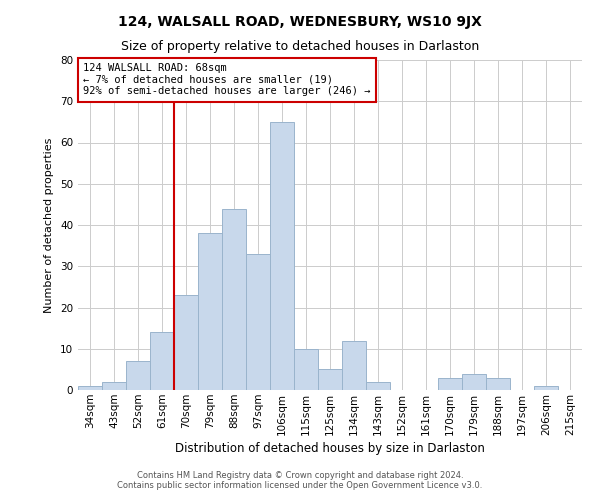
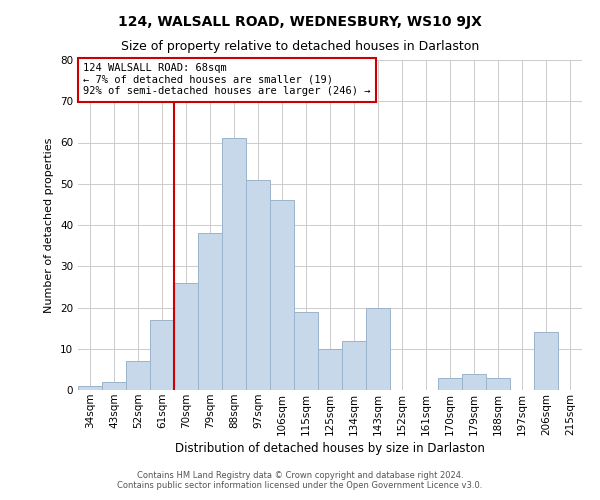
61sqm: 14 -> 17
70sqm: 23 -> 26
88sqm: 44 -> 61
97sqm: 33 -> 51
106sqm: 65 -> 46
115sqm: 10 -> 19
125sqm: 5 -> 10
143sqm: 2 -> 20
206sqm: 1 -> 14
